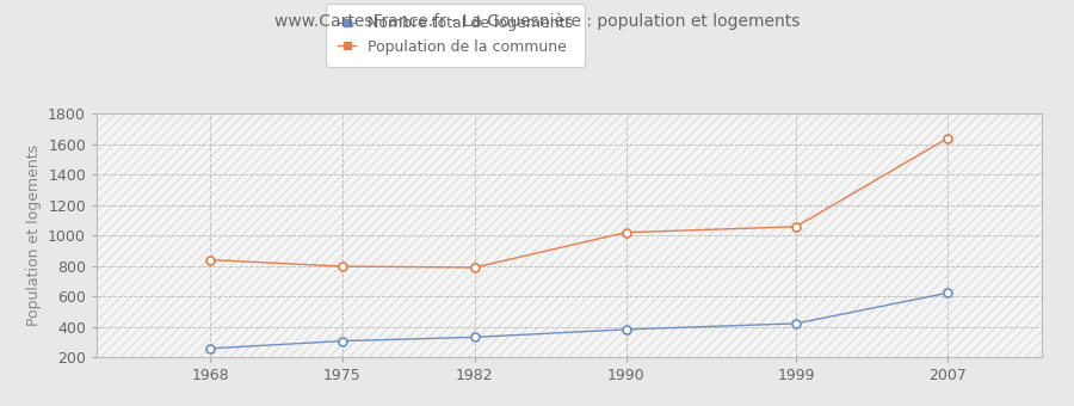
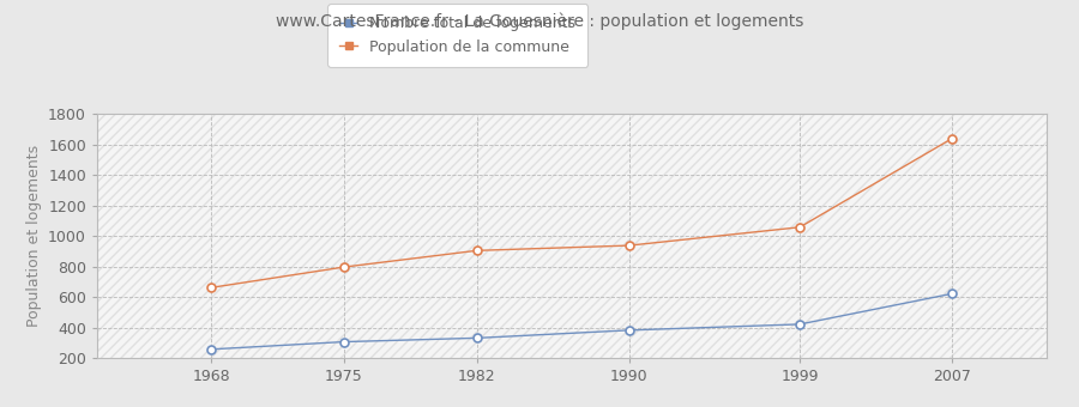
Population de la commune/1968: 840 -> 660
Population de la commune/1982: 790 -> 900
Population de la commune/1990: 1020 -> 940
